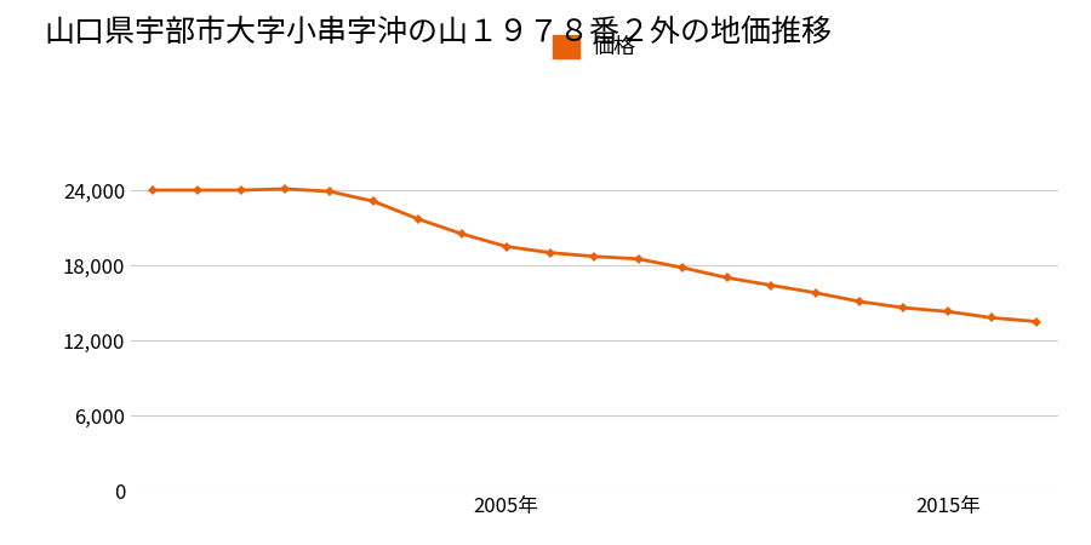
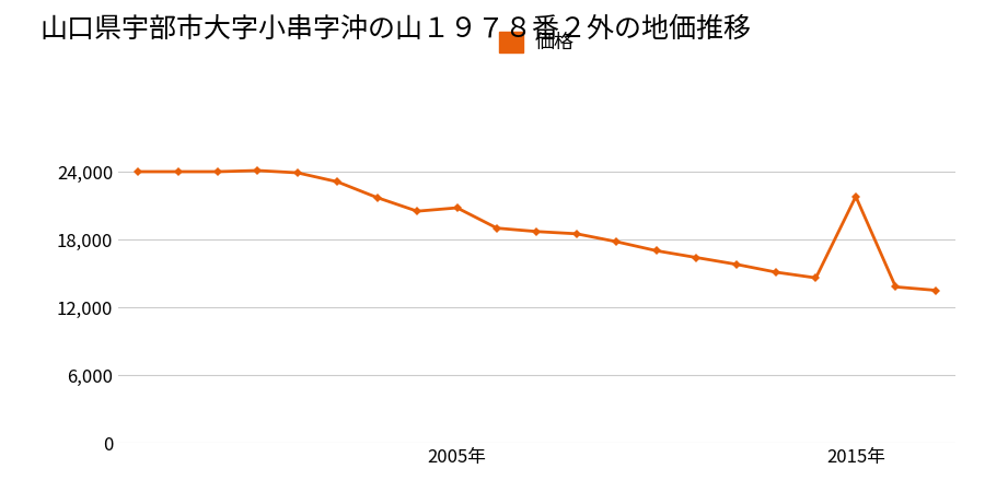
2005年: 19,500 -> 20,800
2015年: 14,300 -> 21,800
